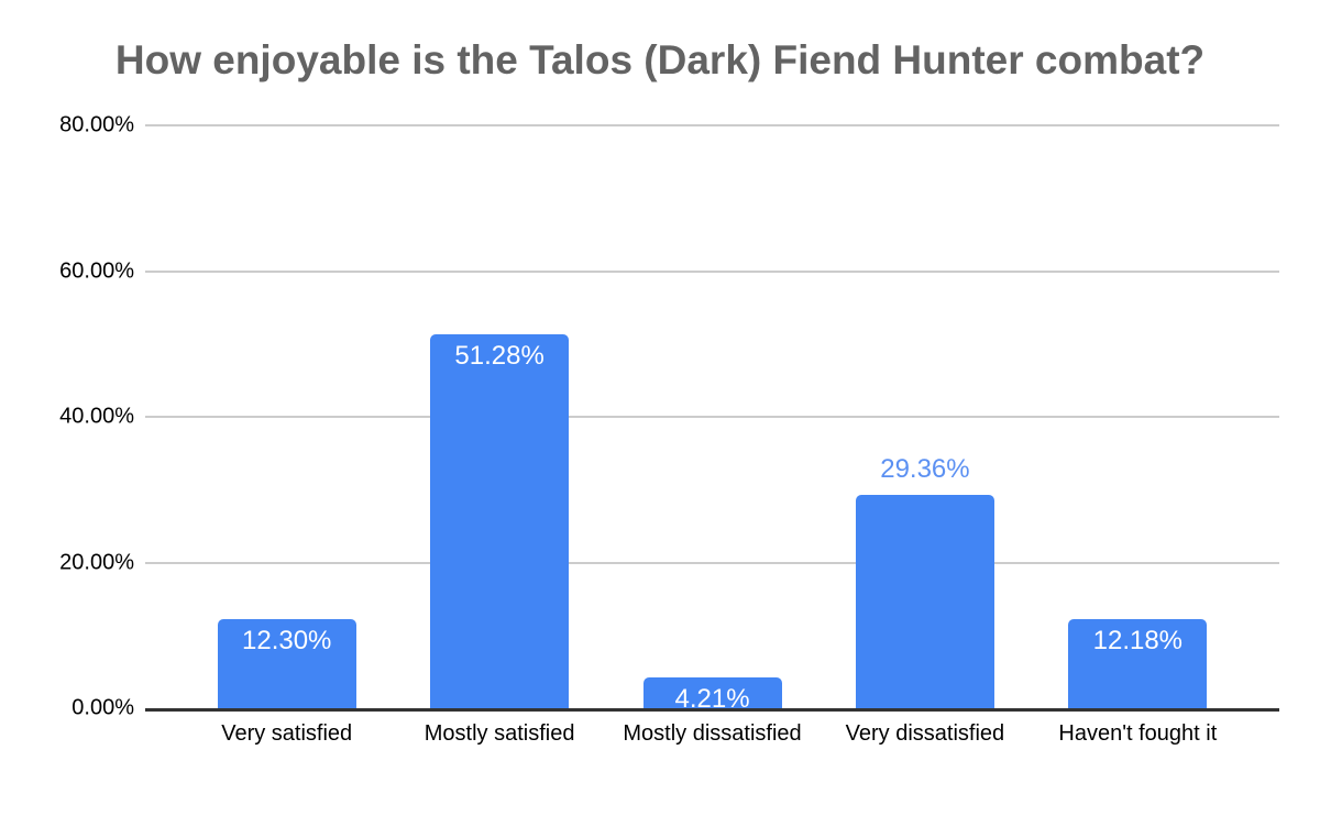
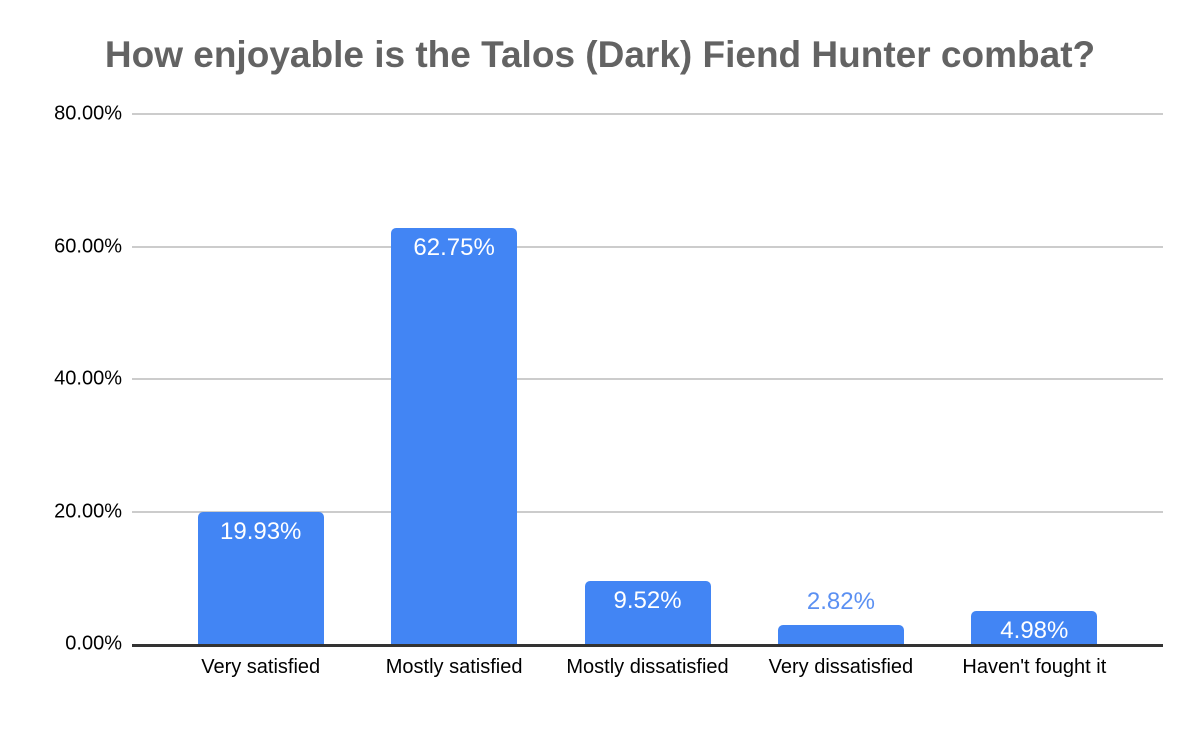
Very satisfied: 12.30% -> 19.93%
Mostly satisfied: 51.28% -> 62.75%
Mostly dissatisfied: 4.21% -> 9.52%
Very dissatisfied: 29.36% -> 2.82%
Haven't fought it: 12.18% -> 4.98%
